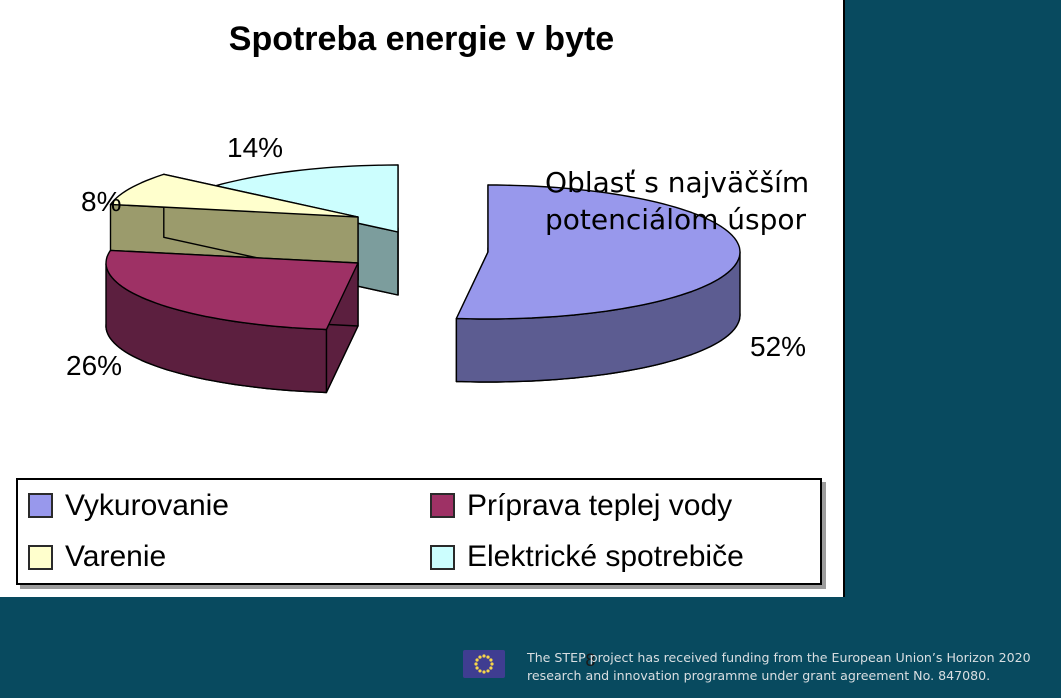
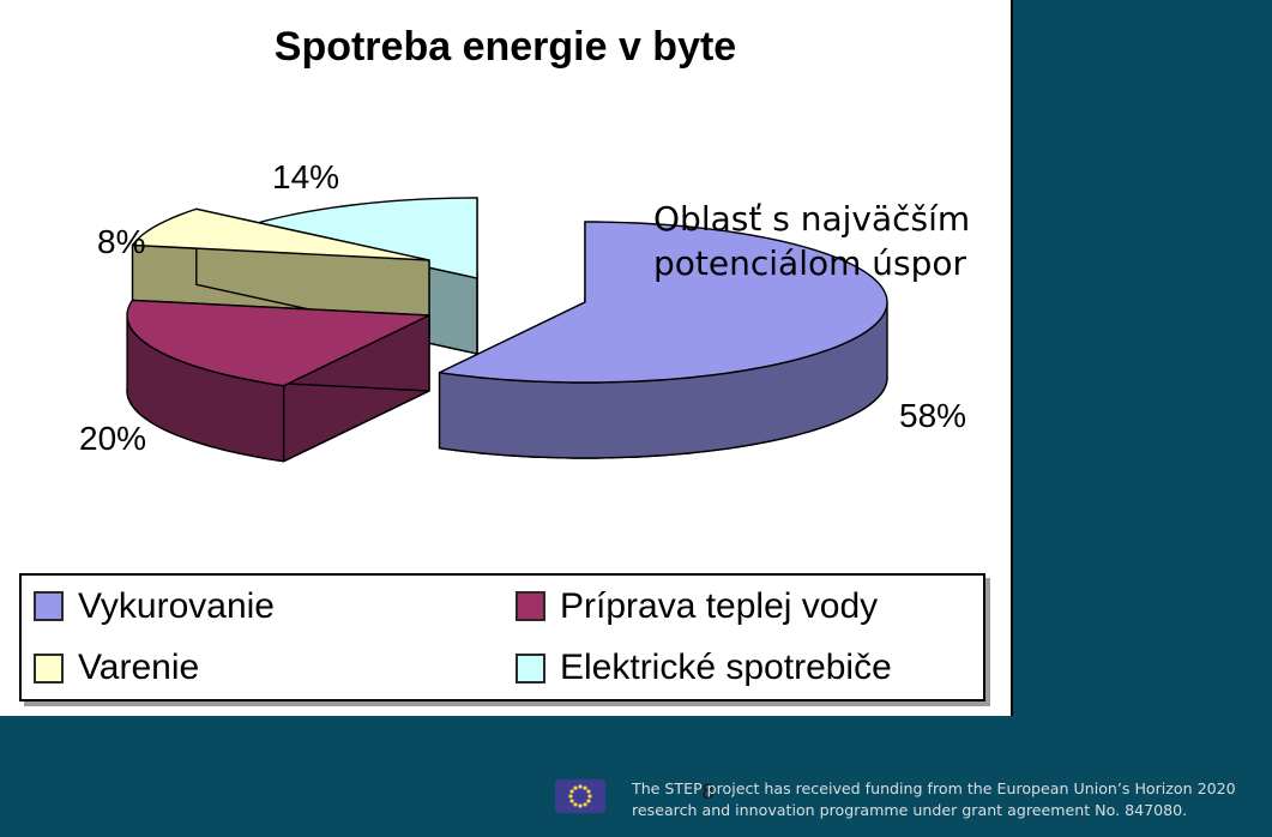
Vykurovanie: 52% -> 58%
Príprava teplej vody: 26% -> 20%
